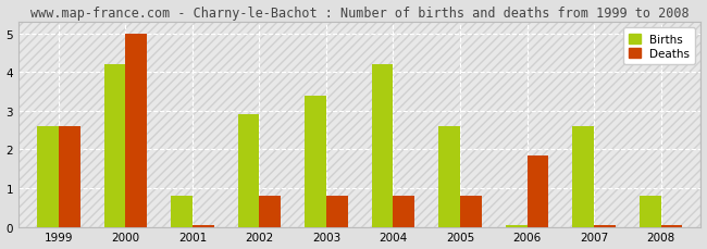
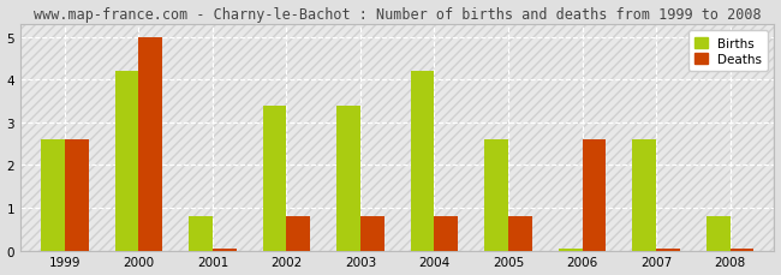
Births/2002: 2.90 -> 3.40
Deaths/2006: 1.85 -> 2.60
